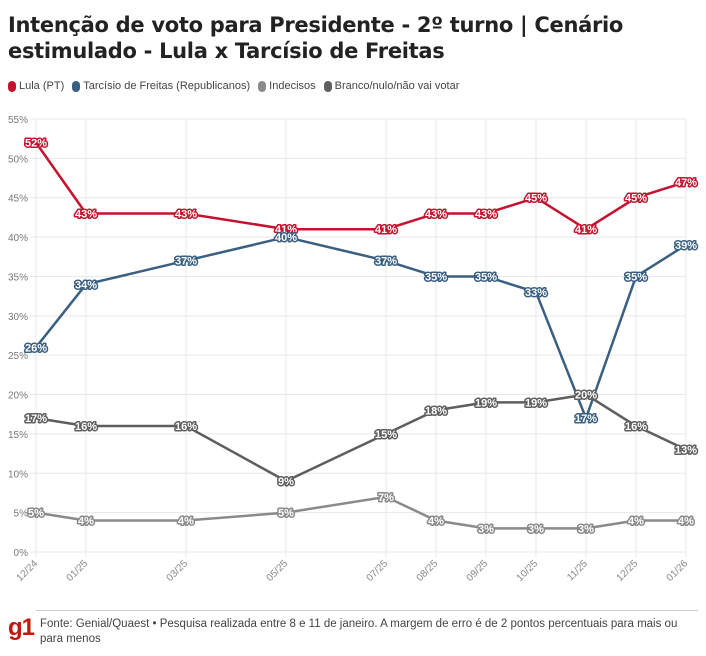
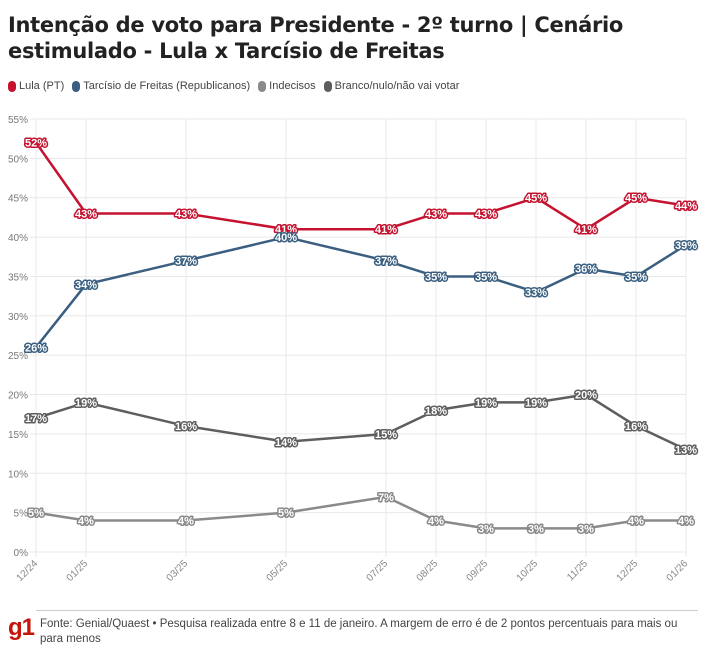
Branco/nulo/não vai votar/01/25: 16% -> 19%
Branco/nulo/não vai votar/05/25: 9% -> 14%
Tarcísio de Freitas (Republicanos)/11/25: 17% -> 36%
Lula (PT)/01/26: 47% -> 44%
